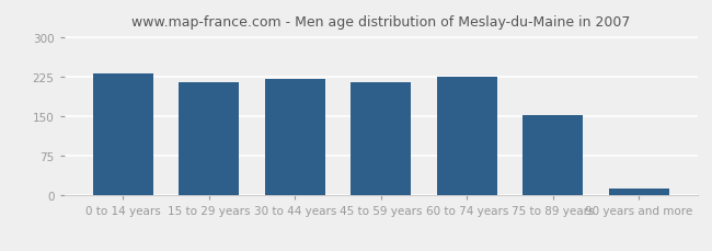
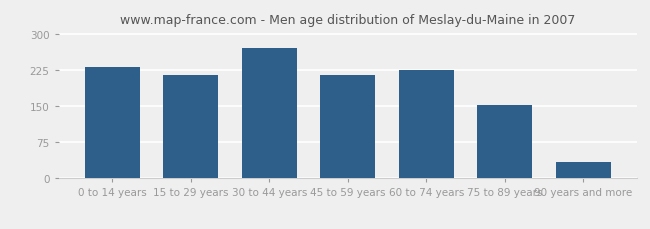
30 to 44 years: 220 -> 270
90 years and more: 13 -> 35
